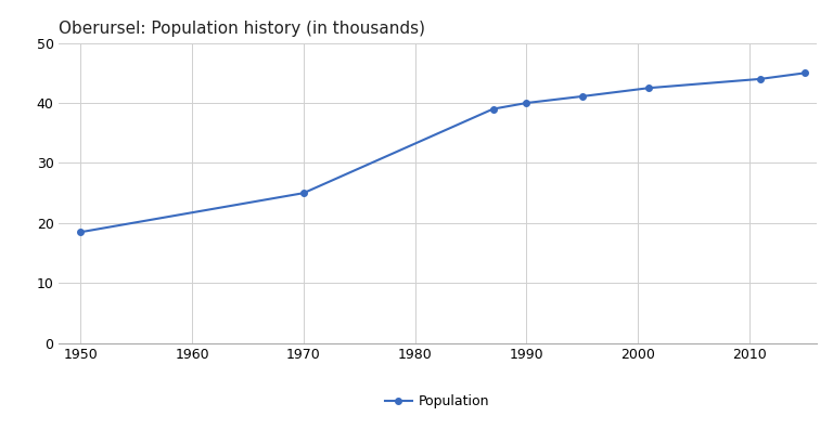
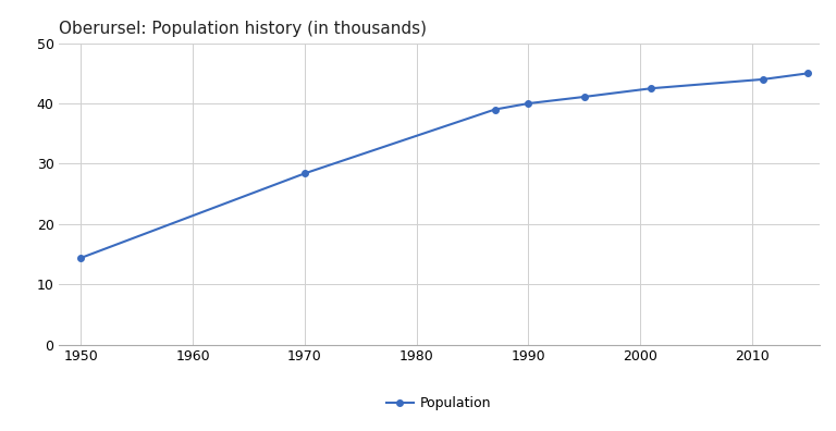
1950: 18.5 -> 14.4
1970: 25.0 -> 28.4
